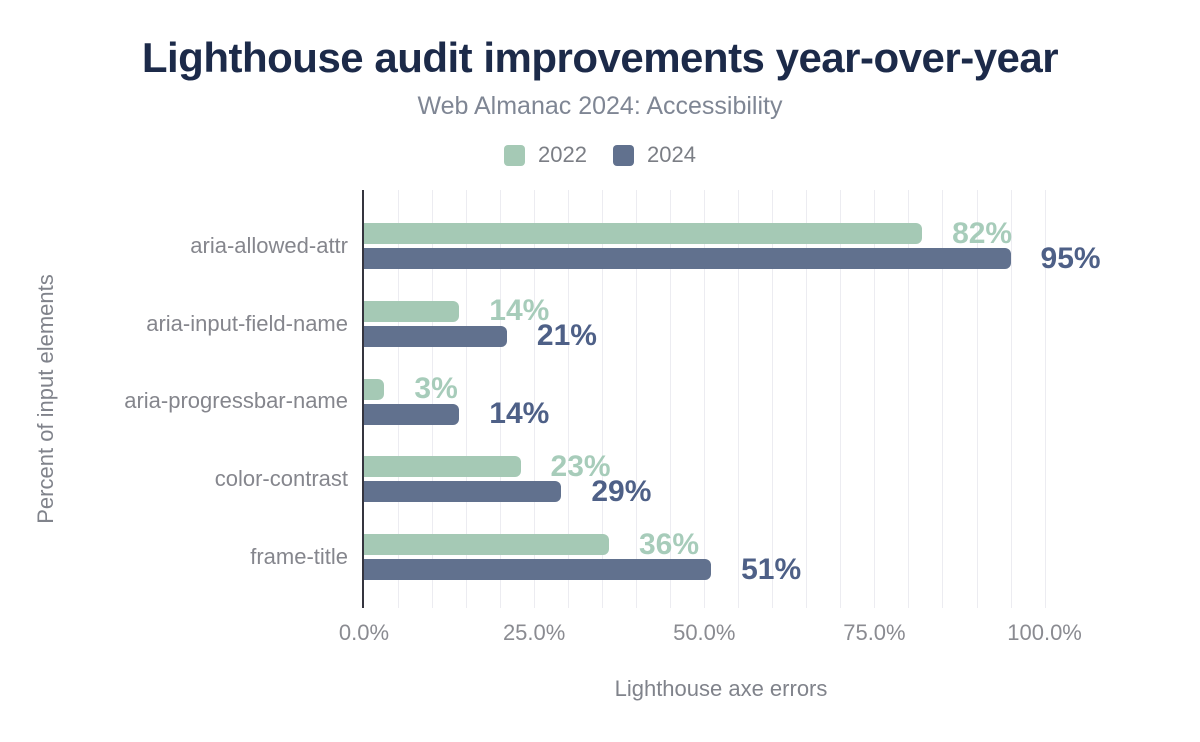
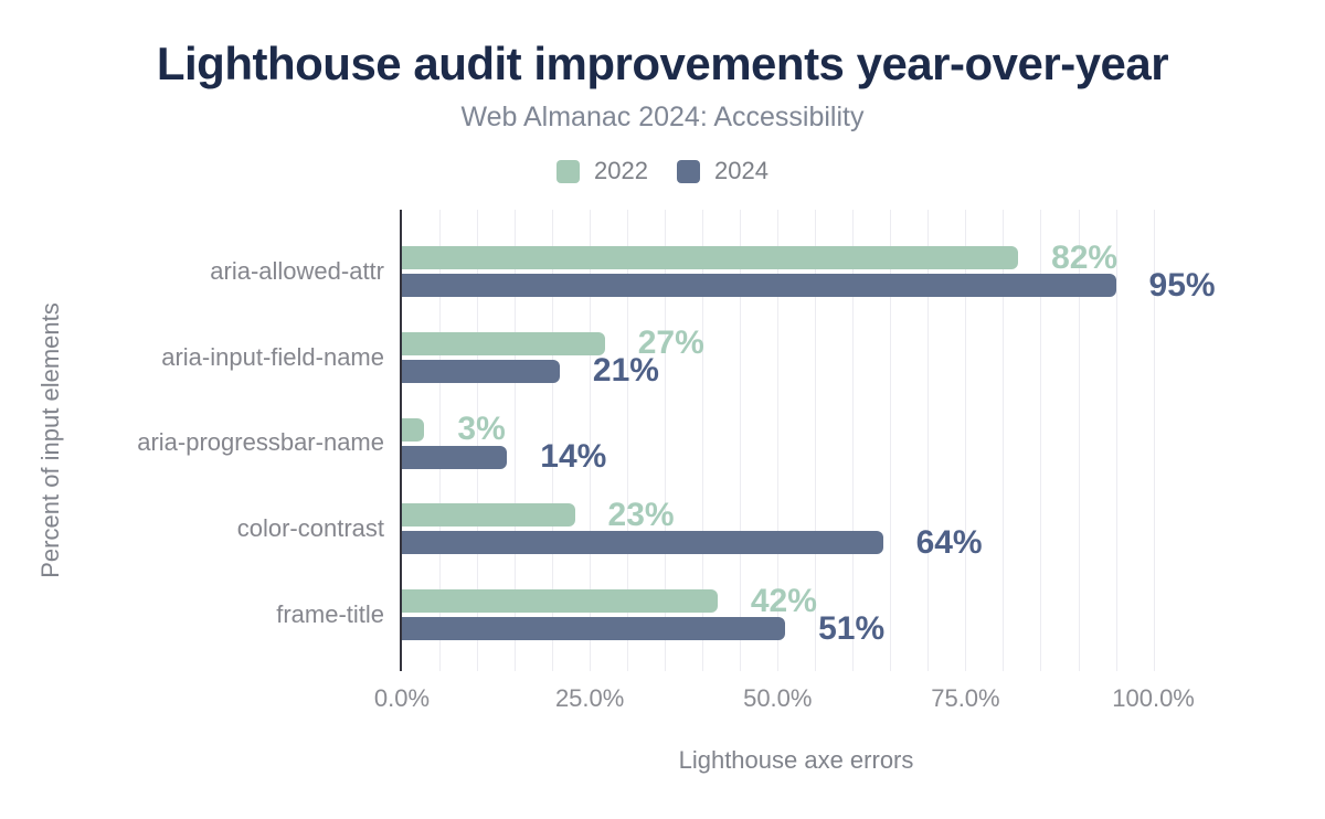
2022/aria-input-field-name: 14% -> 27%
2024/color-contrast: 29% -> 64%
2022/frame-title: 36% -> 42%
